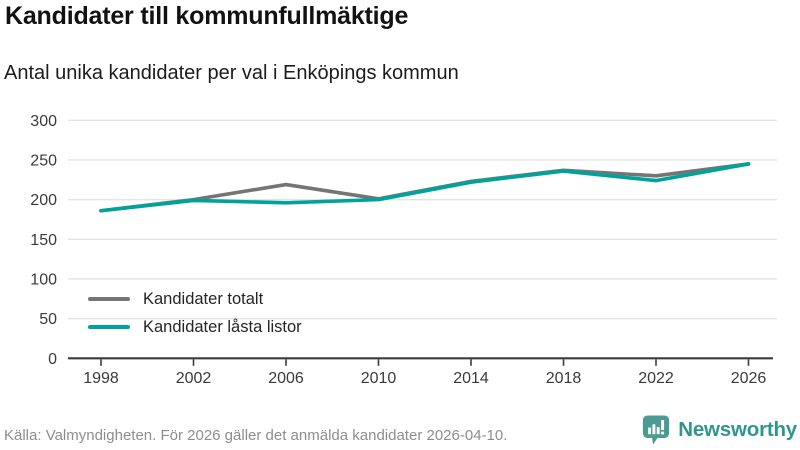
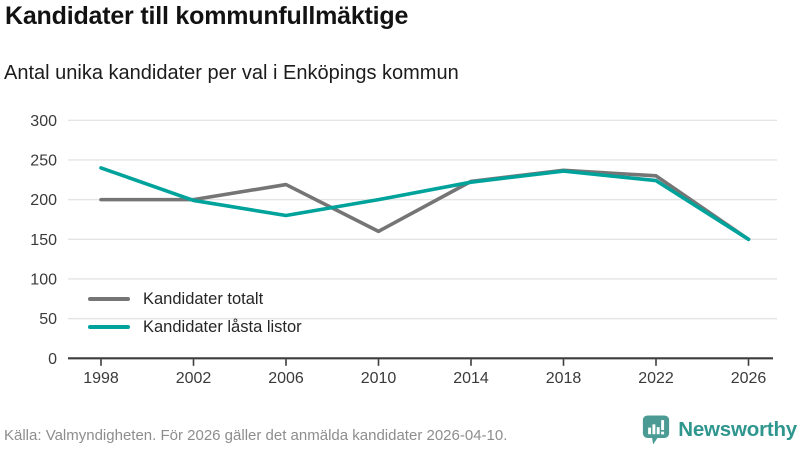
Kandidater totalt/1998: 190 -> 200
Kandidater låsta listor/1998: 190 -> 240
Kandidater låsta listor/2006: 200 -> 180
Kandidater totalt/2010: 200 -> 160
Kandidater totalt/2026: 240 -> 150
Kandidater låsta listor/2026: 240 -> 150
